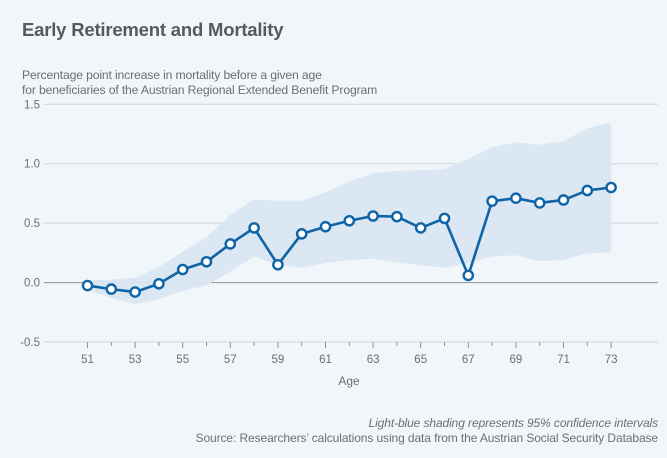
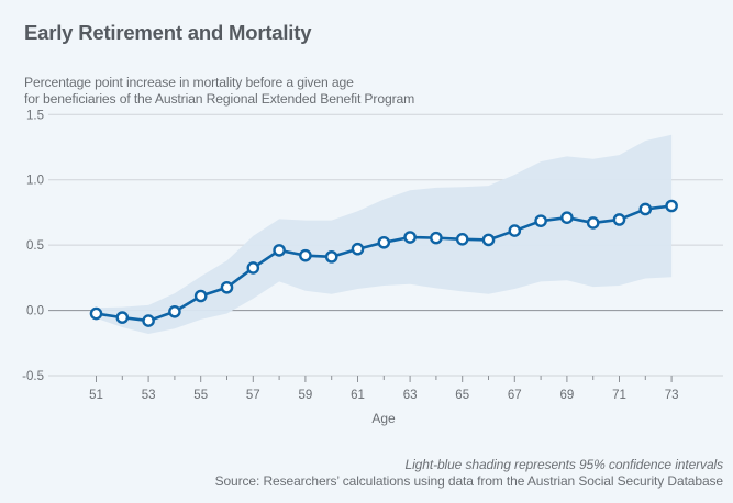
59: 0.15 -> 0.42
65: 0.46 -> 0.55
67: 0.06 -> 0.61
